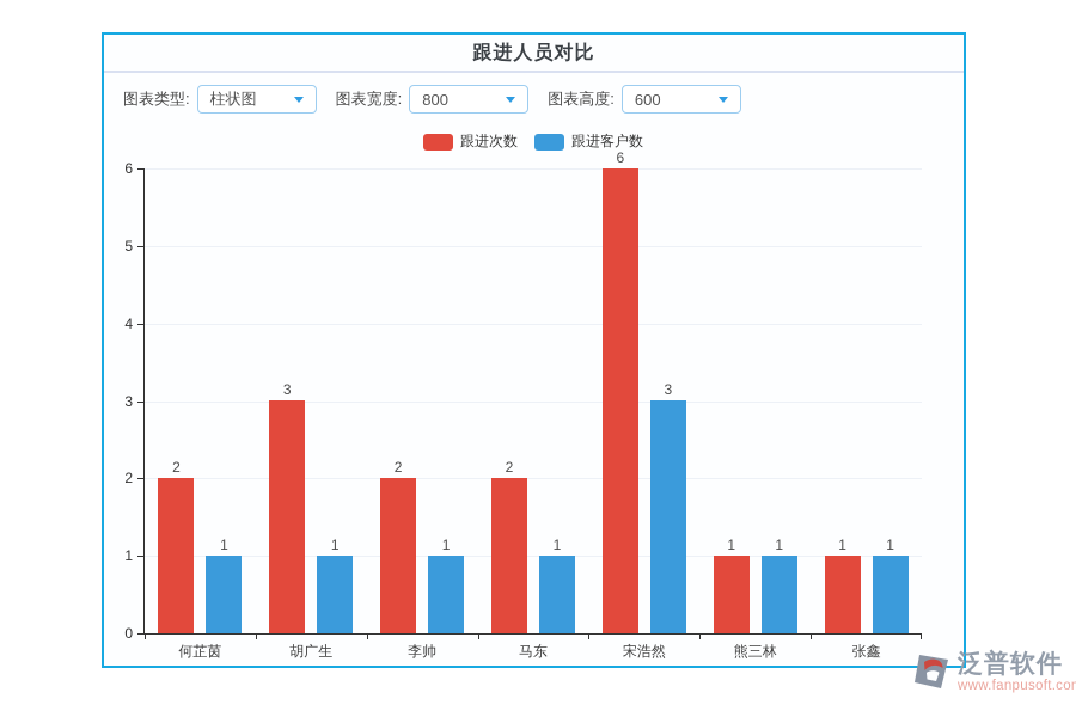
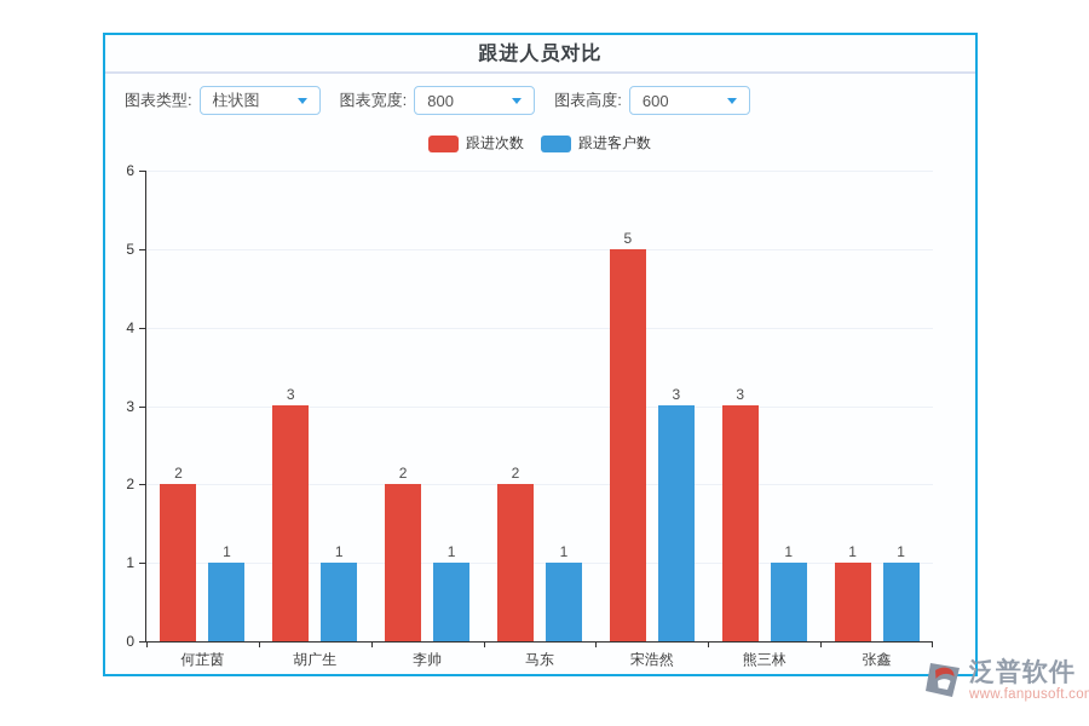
跟进次数/宋浩然: 6 -> 5
跟进次数/熊三林: 1 -> 3
